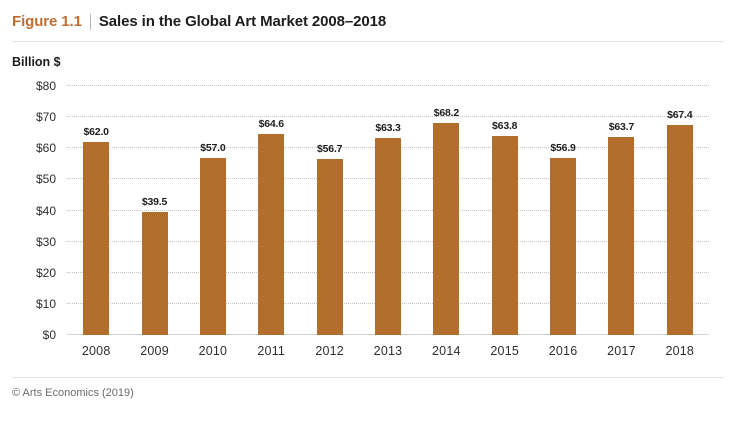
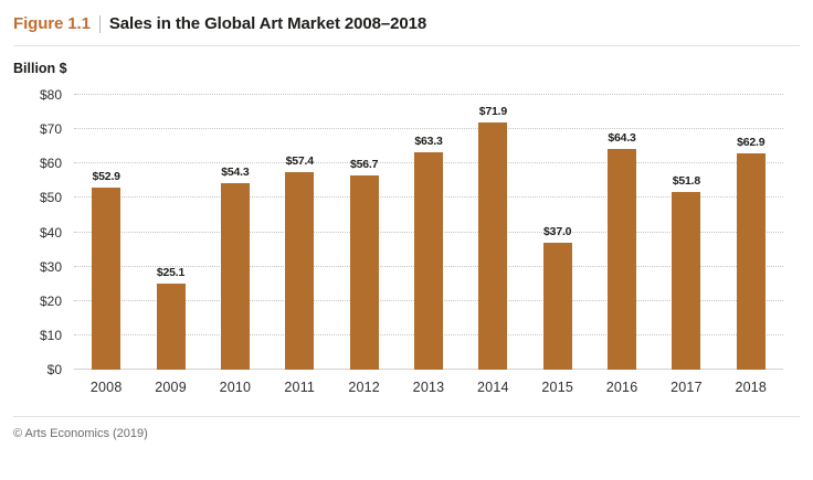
2008: $62.0 -> $52.9
2009: $39.5 -> $25.1
2010: $57.0 -> $54.3
2011: $64.6 -> $57.4
2014: $68.2 -> $71.9
2015: $63.8 -> $37.0
2016: $56.9 -> $64.3
2017: $63.7 -> $51.8
2018: $67.4 -> $62.9
